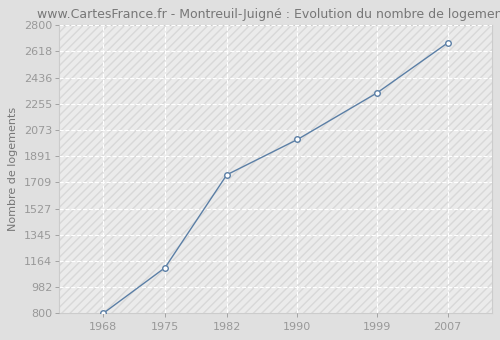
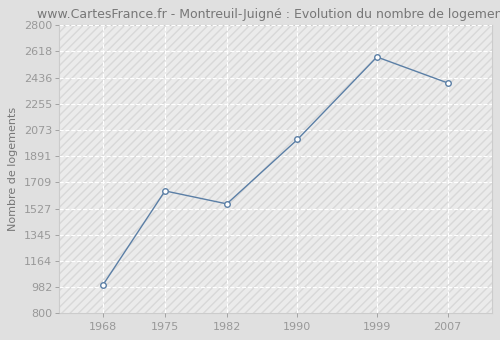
1968: 800 -> 1000
1975: 1120 -> 1650
1982: 1760 -> 1560
1999: 2330 -> 2580
2007: 2680 -> 2400
